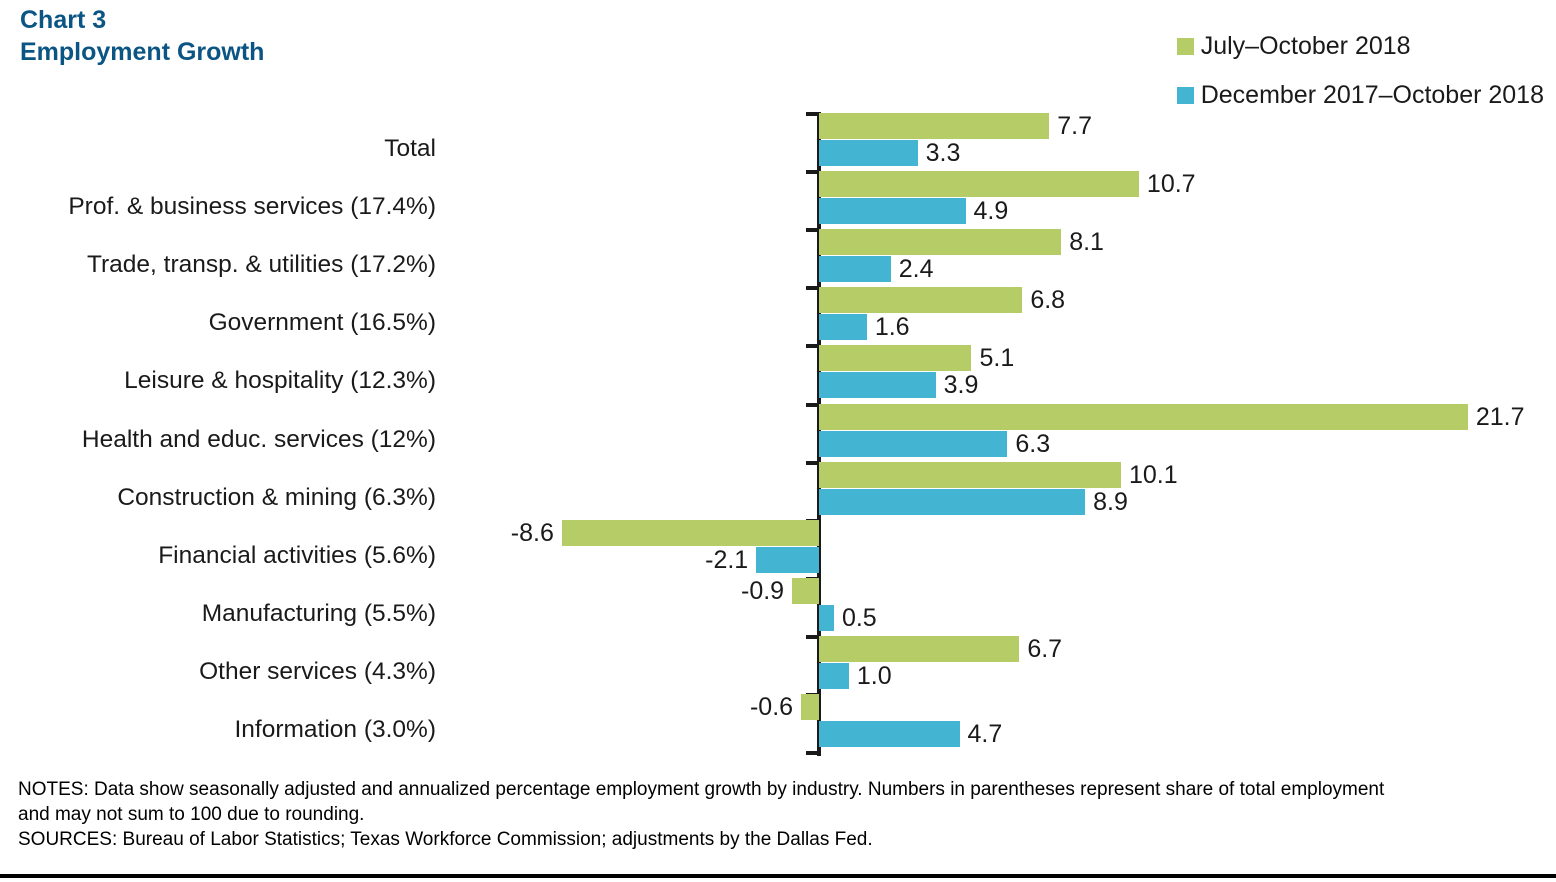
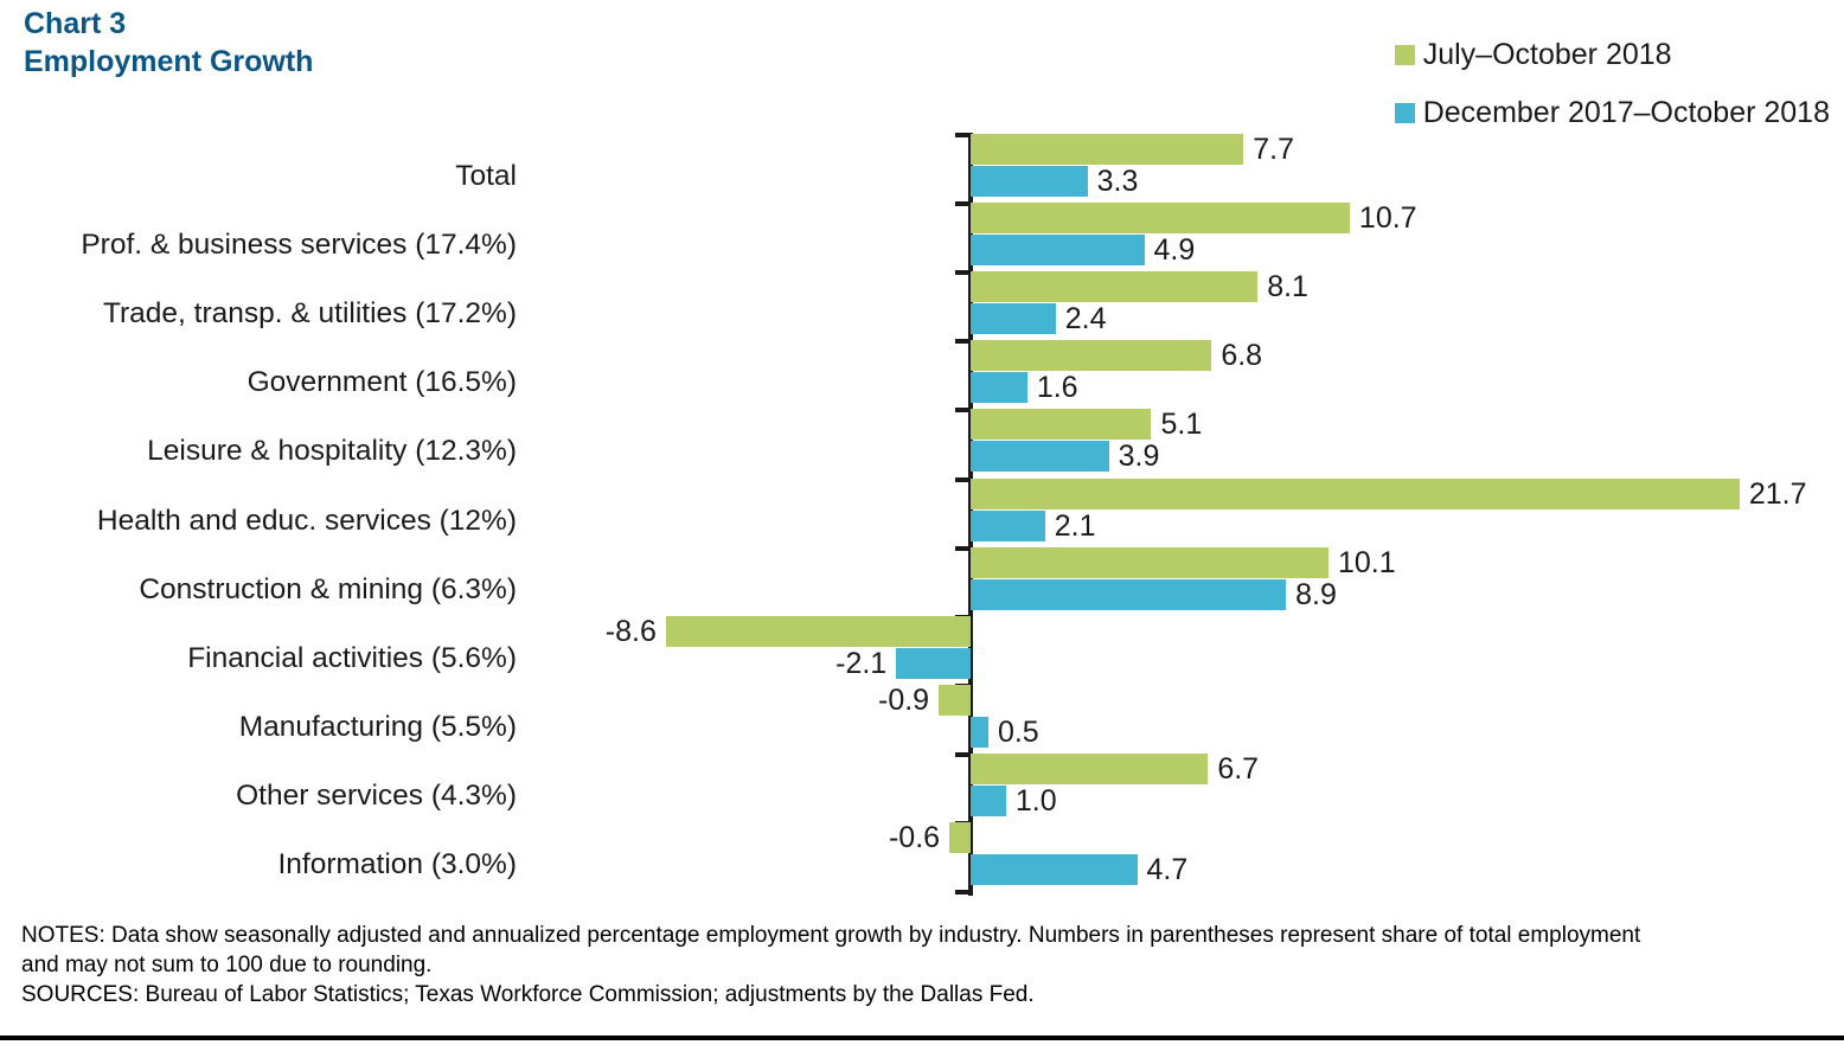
December 2017–October 2018/Health and educ. services (12%): 6.3 -> 2.1
